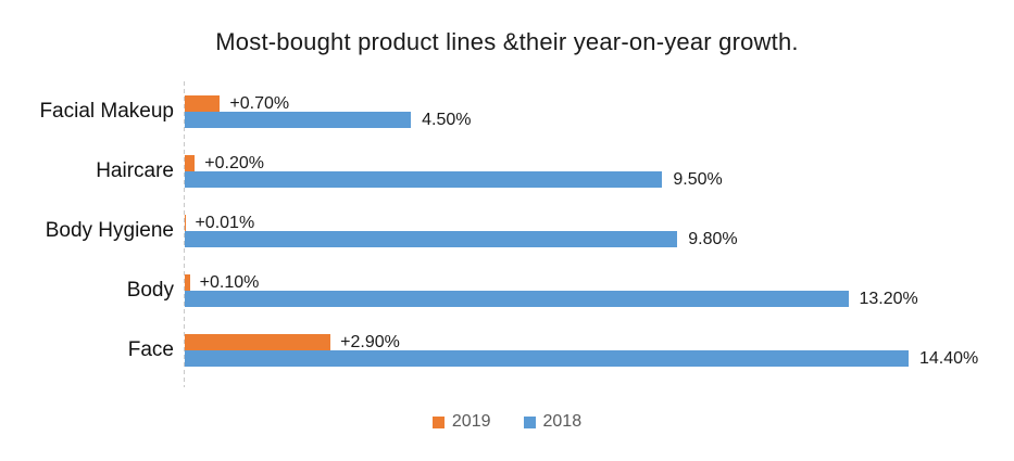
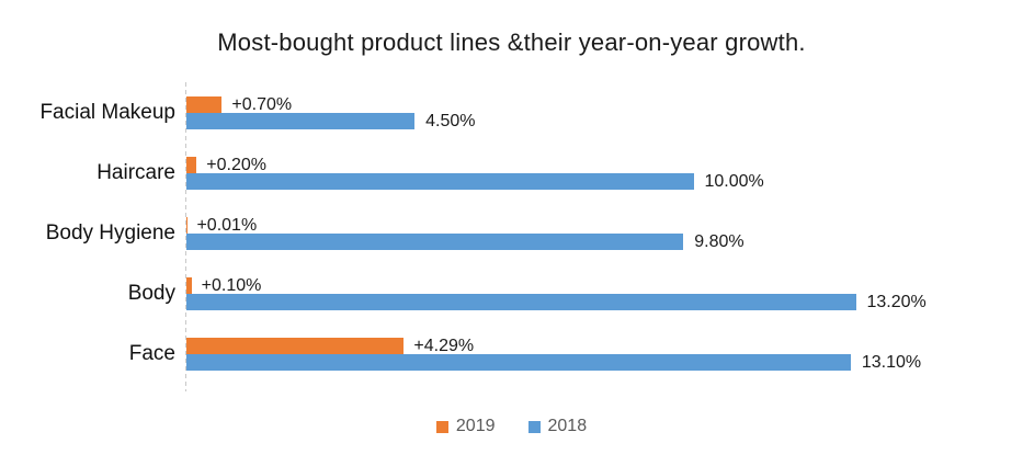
2018/Haircare: 9.50% -> 10.00%
2019/Face: +2.90% -> +4.29%
2018/Face: 14.40% -> 13.10%
